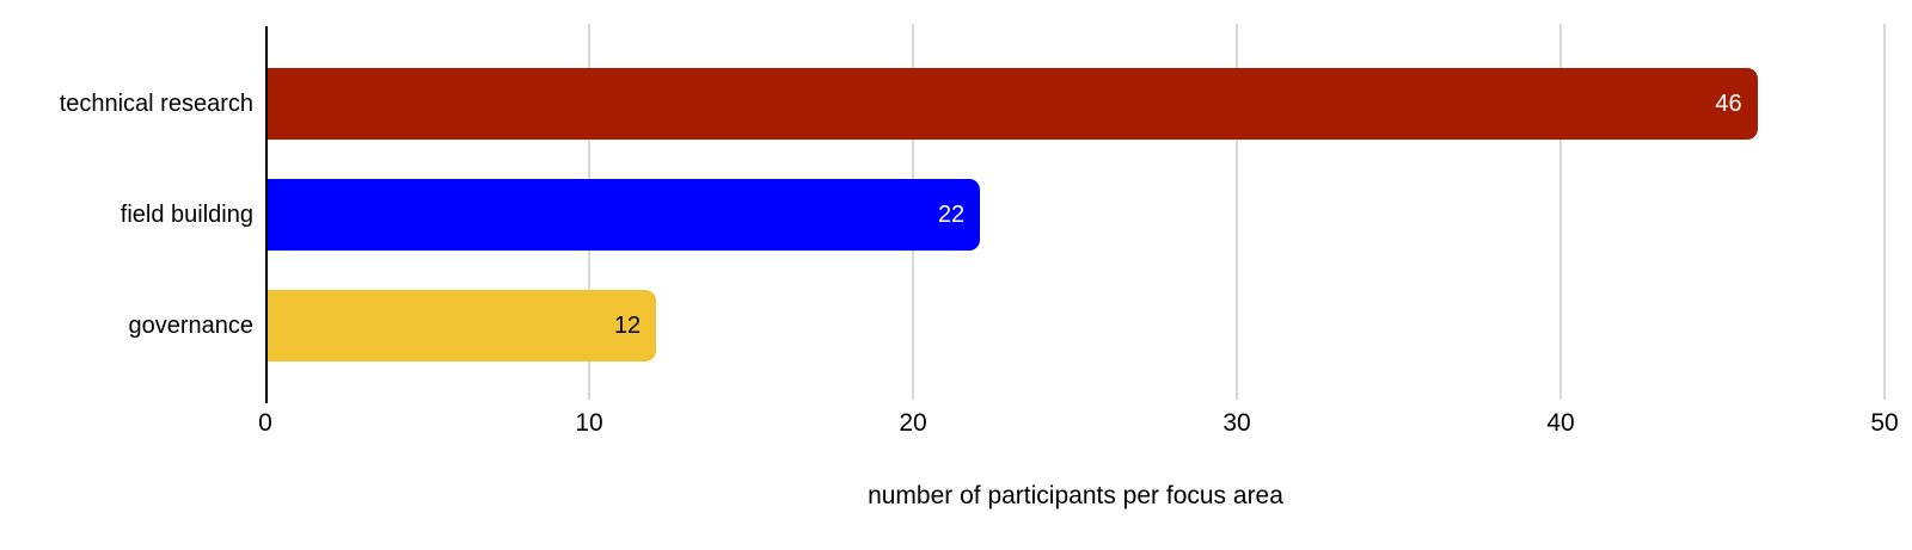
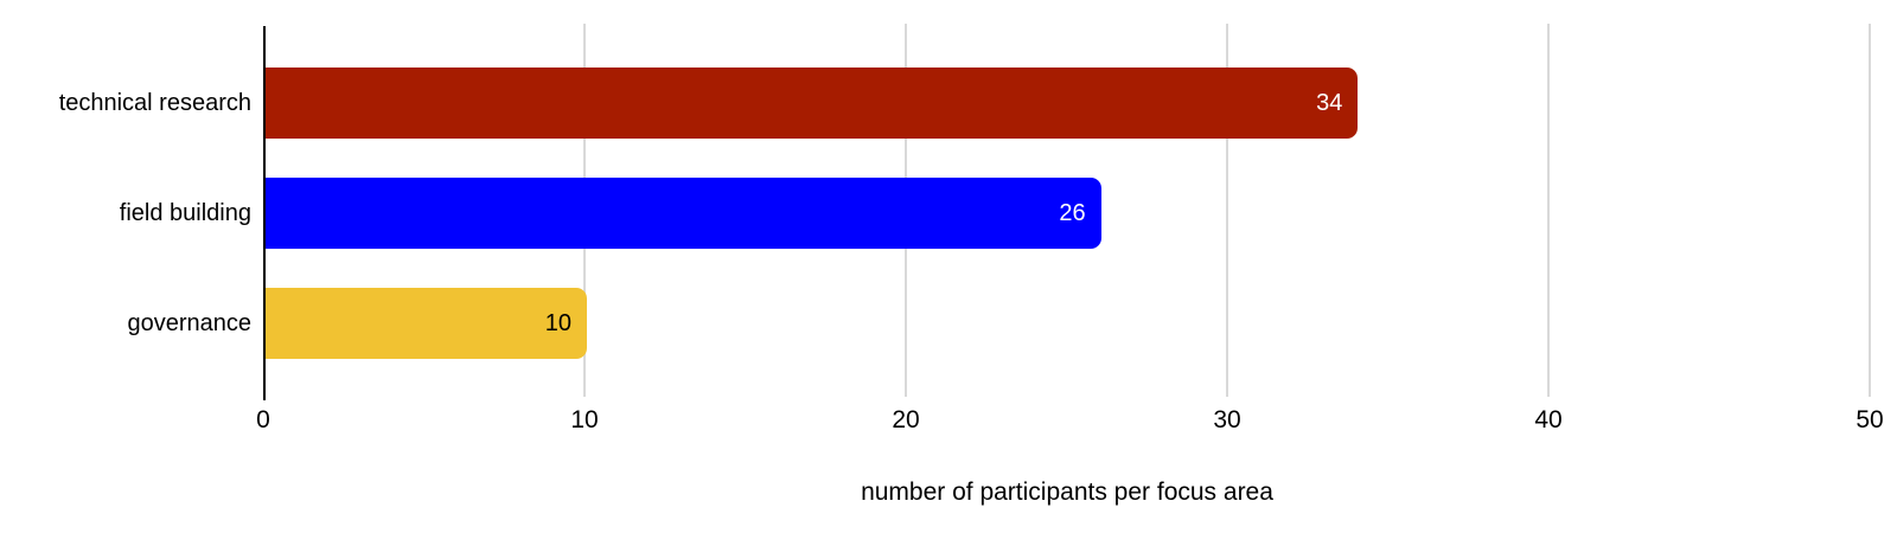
technical research: 46 -> 34
field building: 22 -> 26
governance: 12 -> 10
